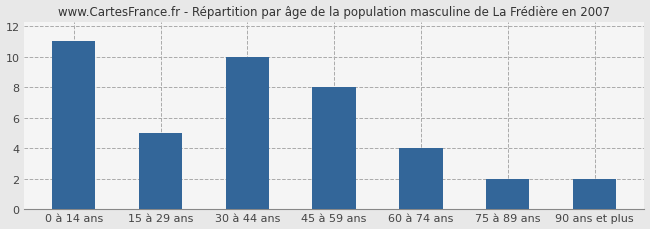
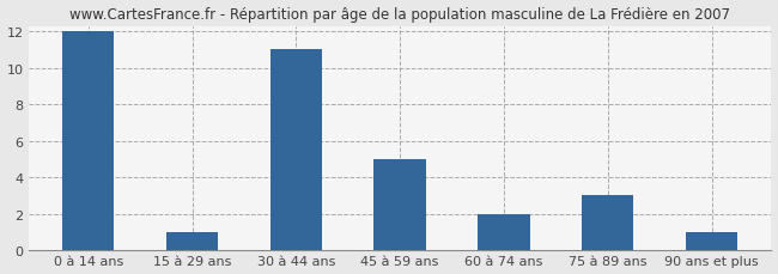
0 à 14 ans: 11 -> 12
15 à 29 ans: 5 -> 1
30 à 44 ans: 10 -> 11
45 à 59 ans: 8 -> 5
60 à 74 ans: 4 -> 2
75 à 89 ans: 2 -> 3
90 ans et plus: 2 -> 1
